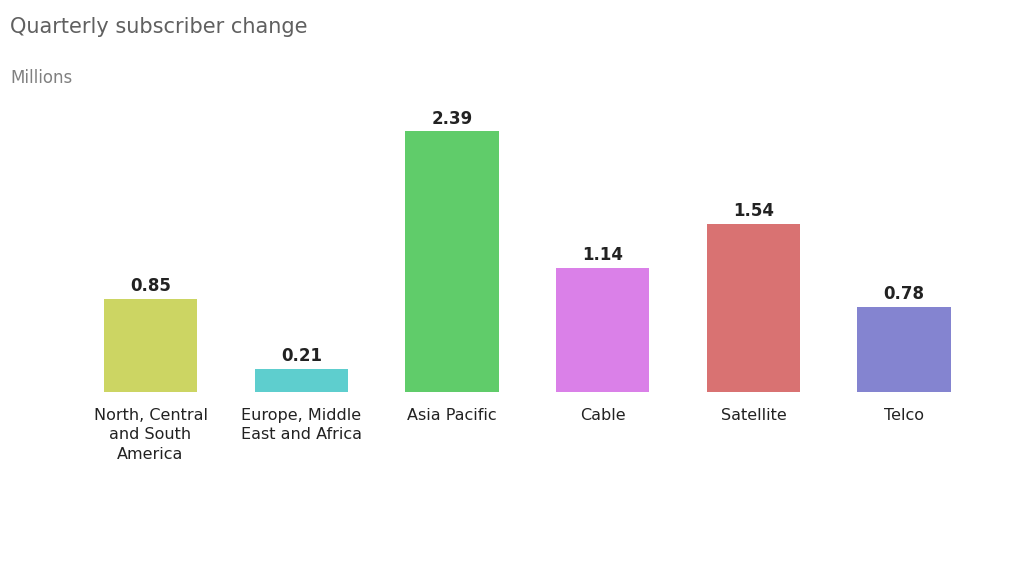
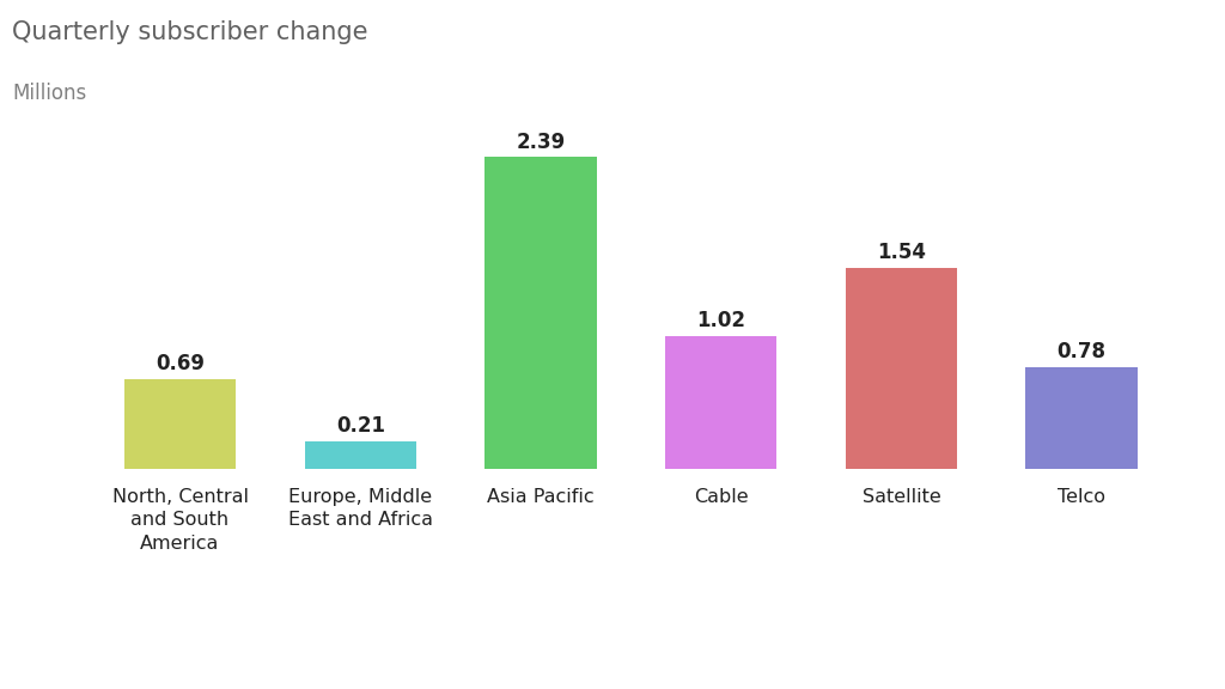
North, Central and South America: 0.85 -> 0.69
Cable: 1.14 -> 1.02
